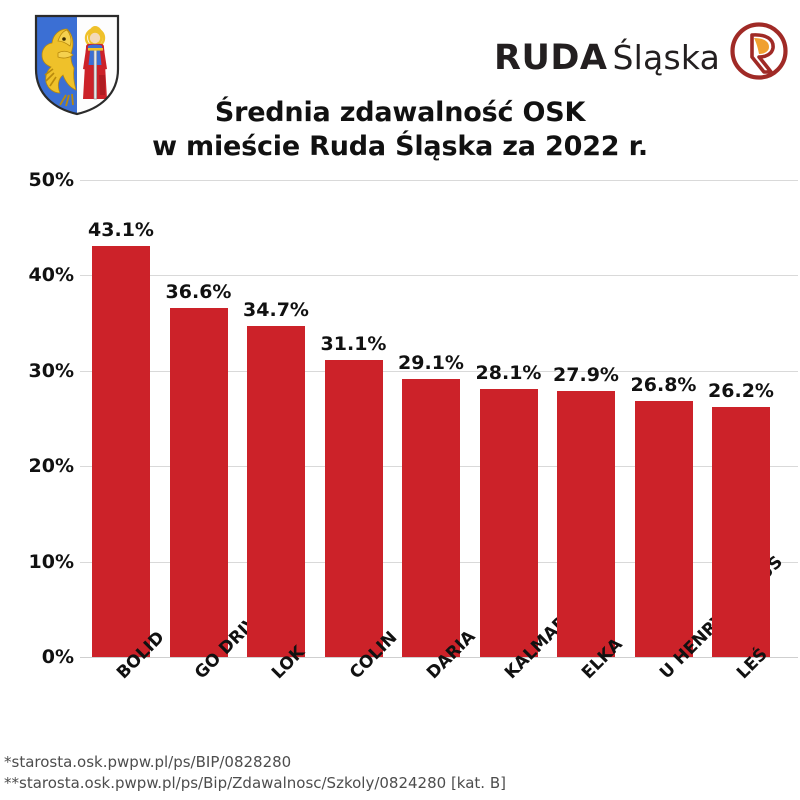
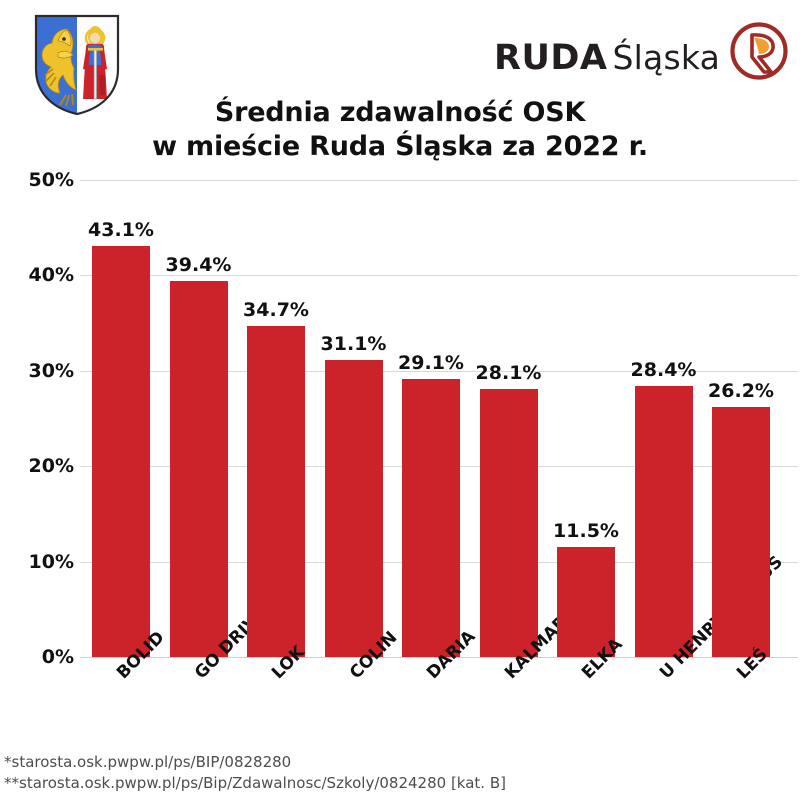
GO DRIVE: 36.6% -> 39.4%
ELKA: 27.9% -> 11.5%
U HENRYKA PLUS: 26.8% -> 28.4%
